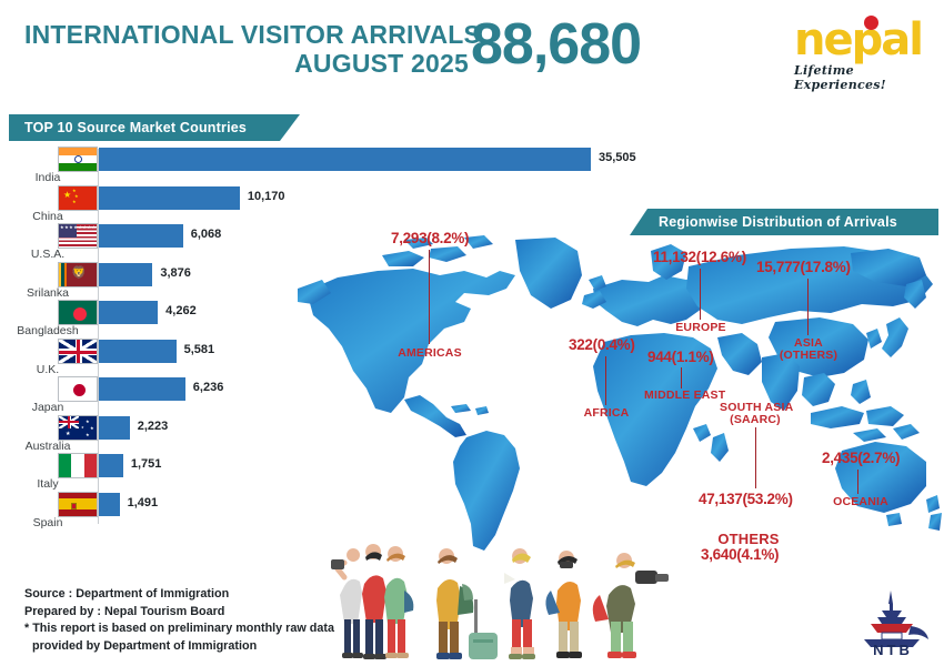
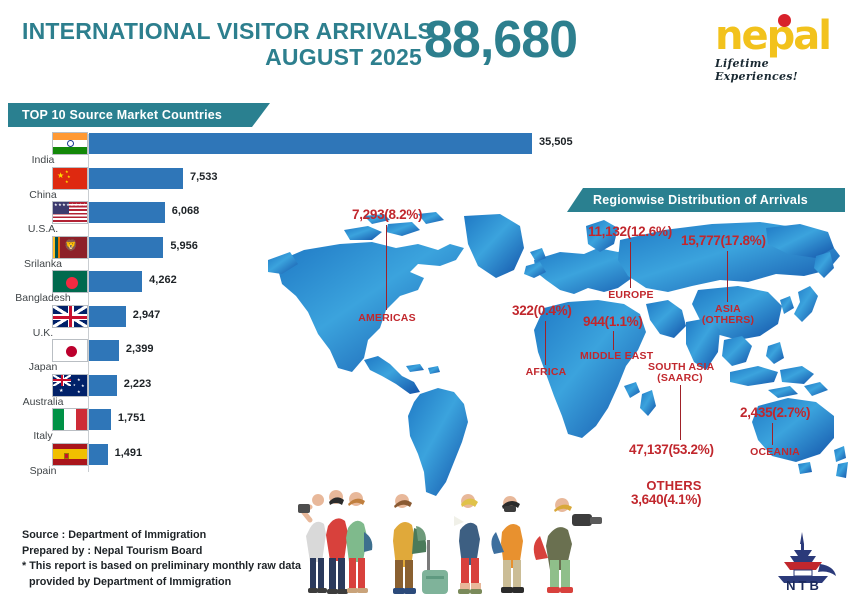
China: 10,170 -> 7,533
Srilanka: 3,876 -> 5,956
U.K.: 5,581 -> 2,947
Japan: 6,236 -> 2,399
